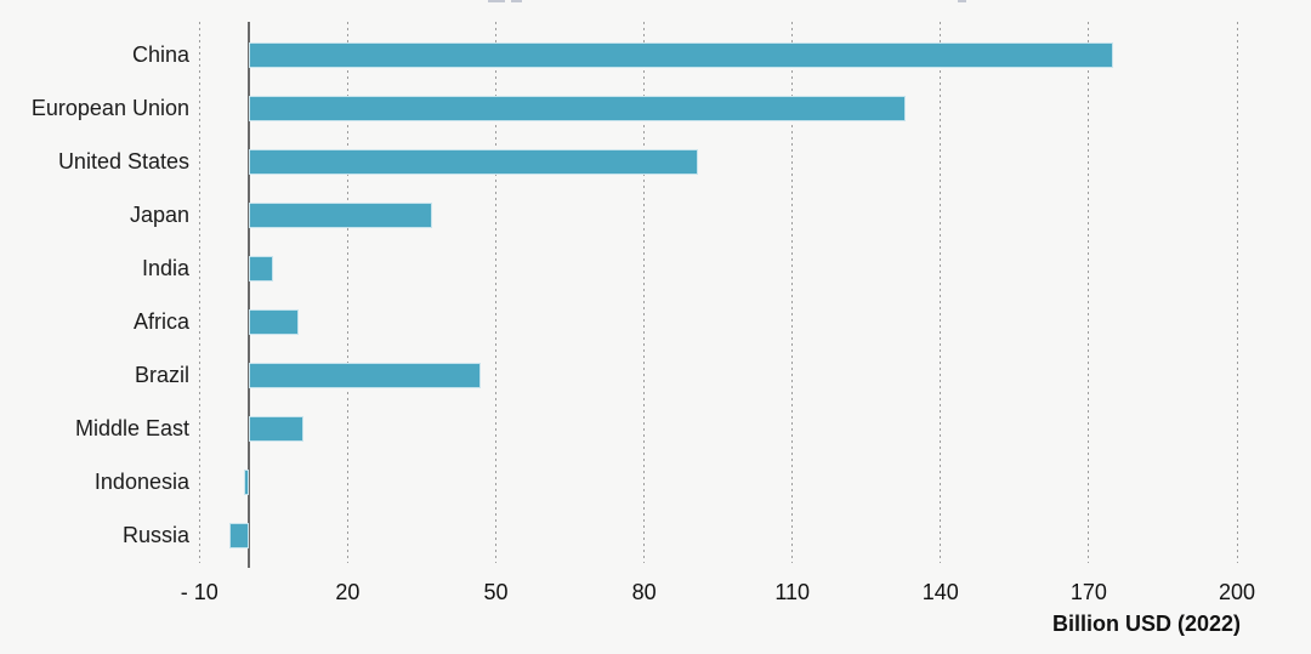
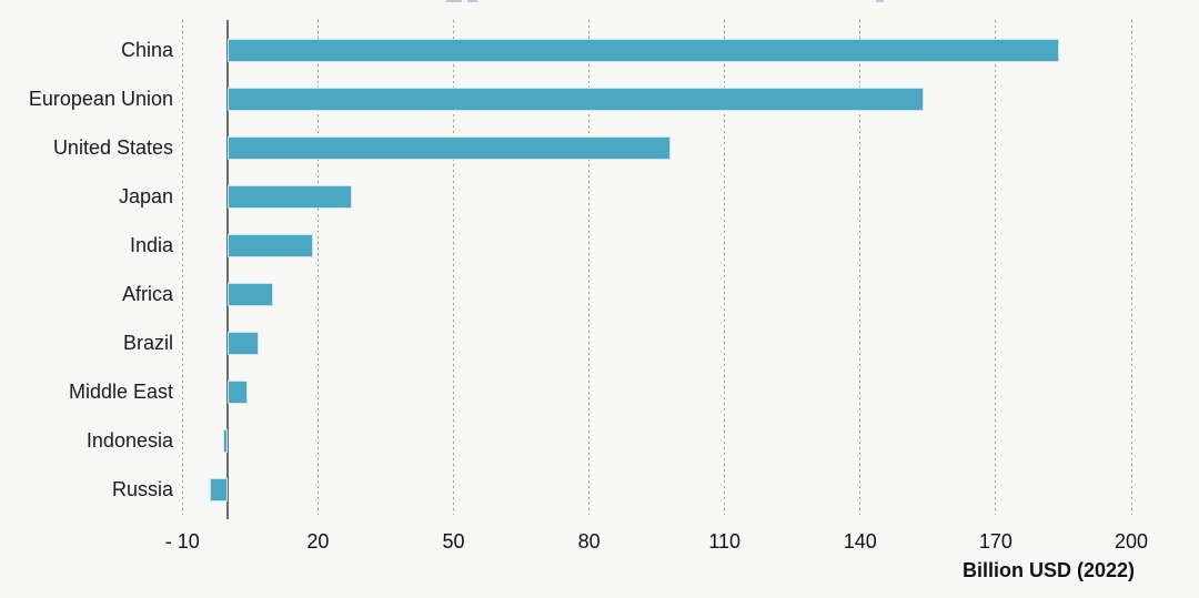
China: 175 -> 184
European Union: 133 -> 154
United States: 91 -> 98
Japan: 37 -> 28
India: 5 -> 19
Brazil: 47 -> 7
Middle East: 11 -> 4
